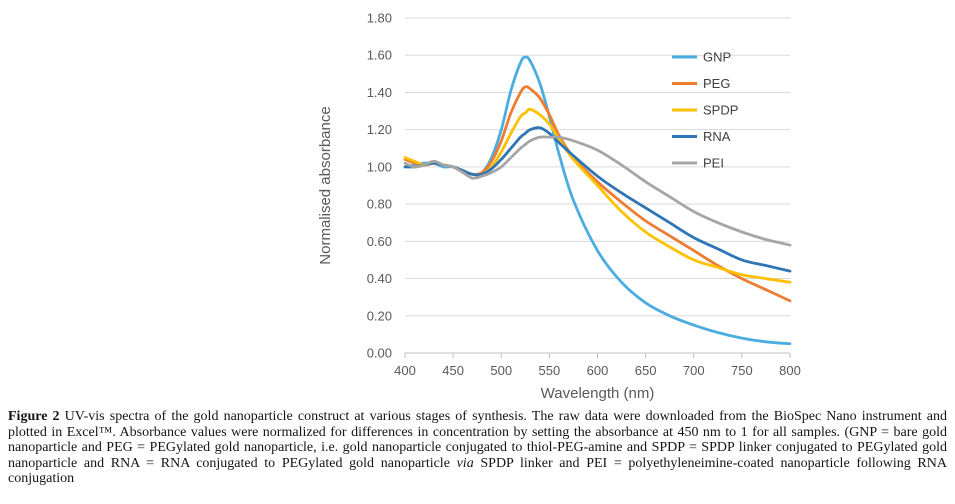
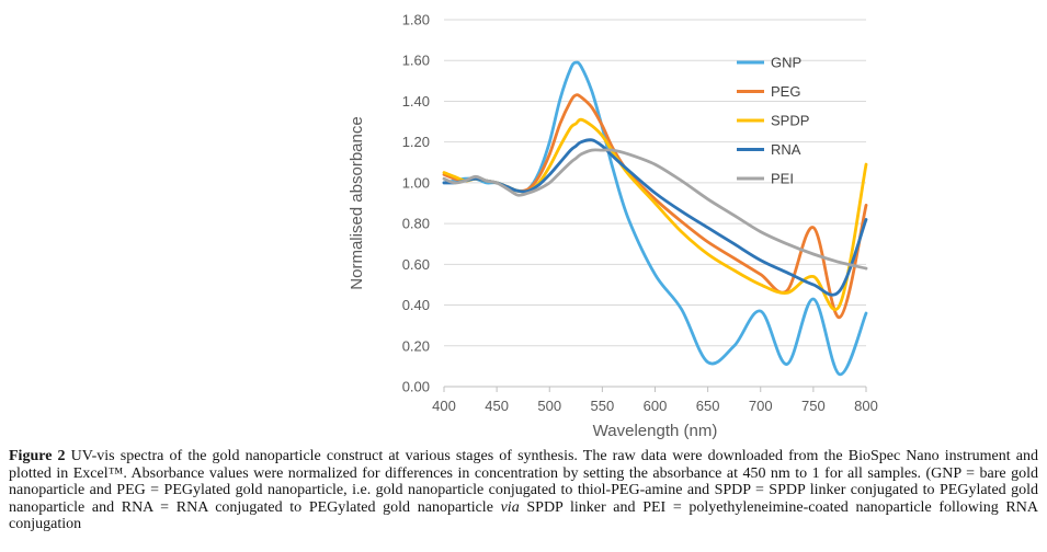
GNP/650: 0.27 -> 0.12
GNP/700: 0.15 -> 0.37
GNP/750: 0.08 -> 0.43
PEG/750: 0.40 -> 0.78
SPDP/750: 0.42 -> 0.54
GNP/800: 0.05 -> 0.36
PEG/800: 0.28 -> 0.89
SPDP/800: 0.38 -> 1.09
RNA/800: 0.44 -> 0.82
